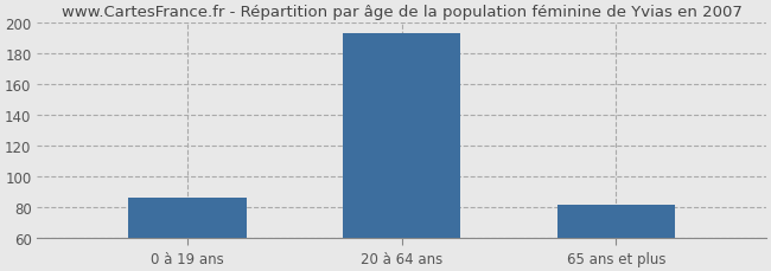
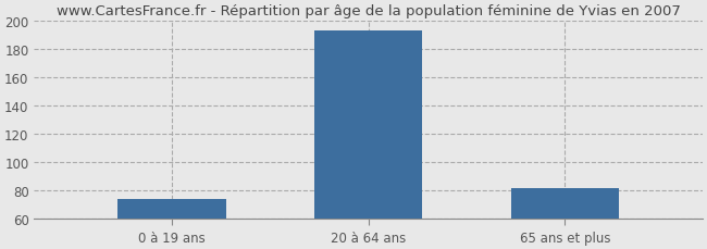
0 à 19 ans: 86 -> 74
